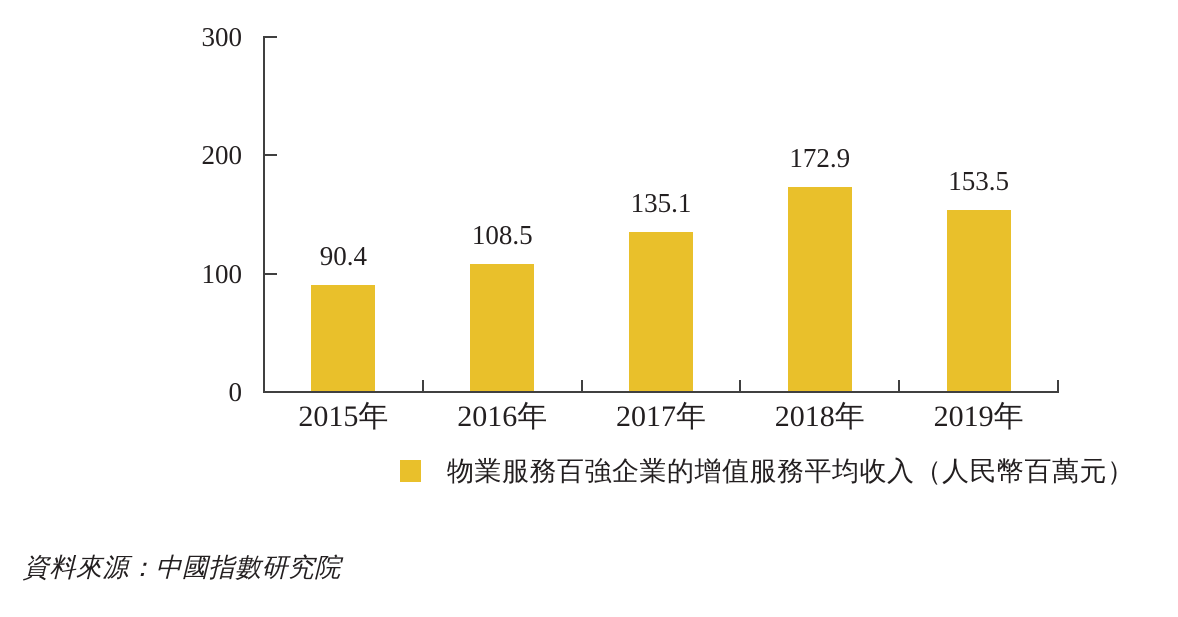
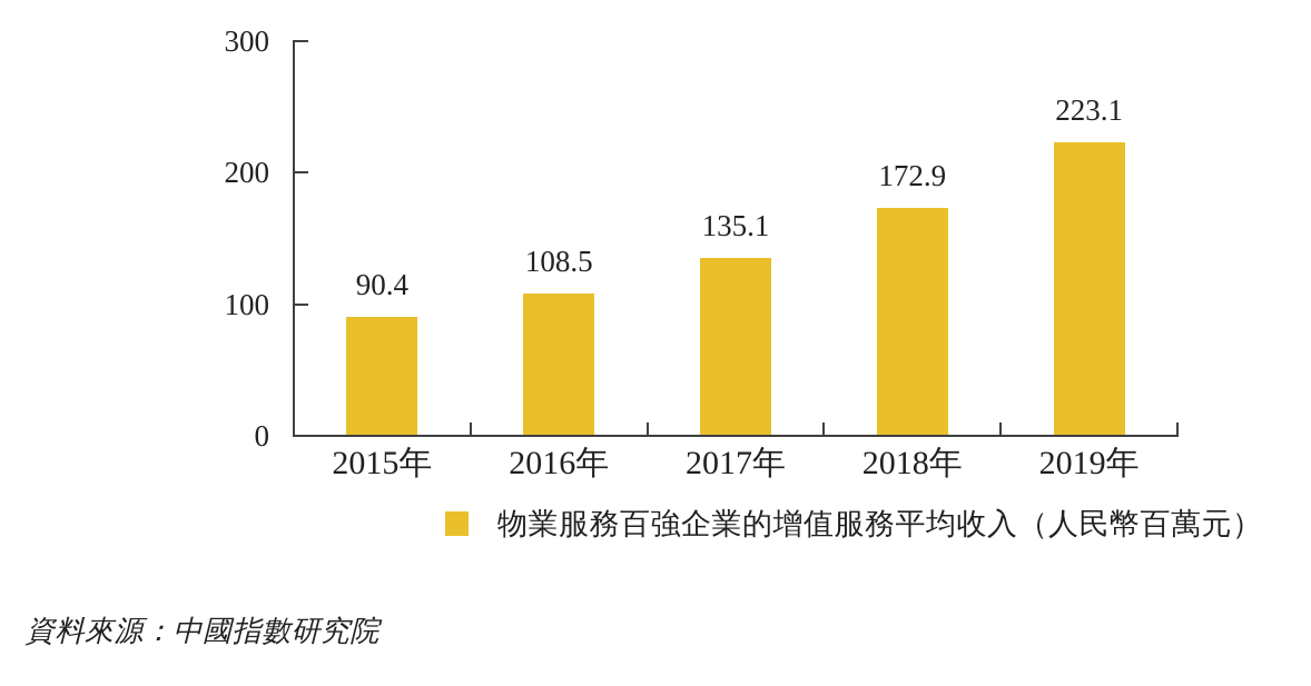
2019年: 153.5 -> 223.1
